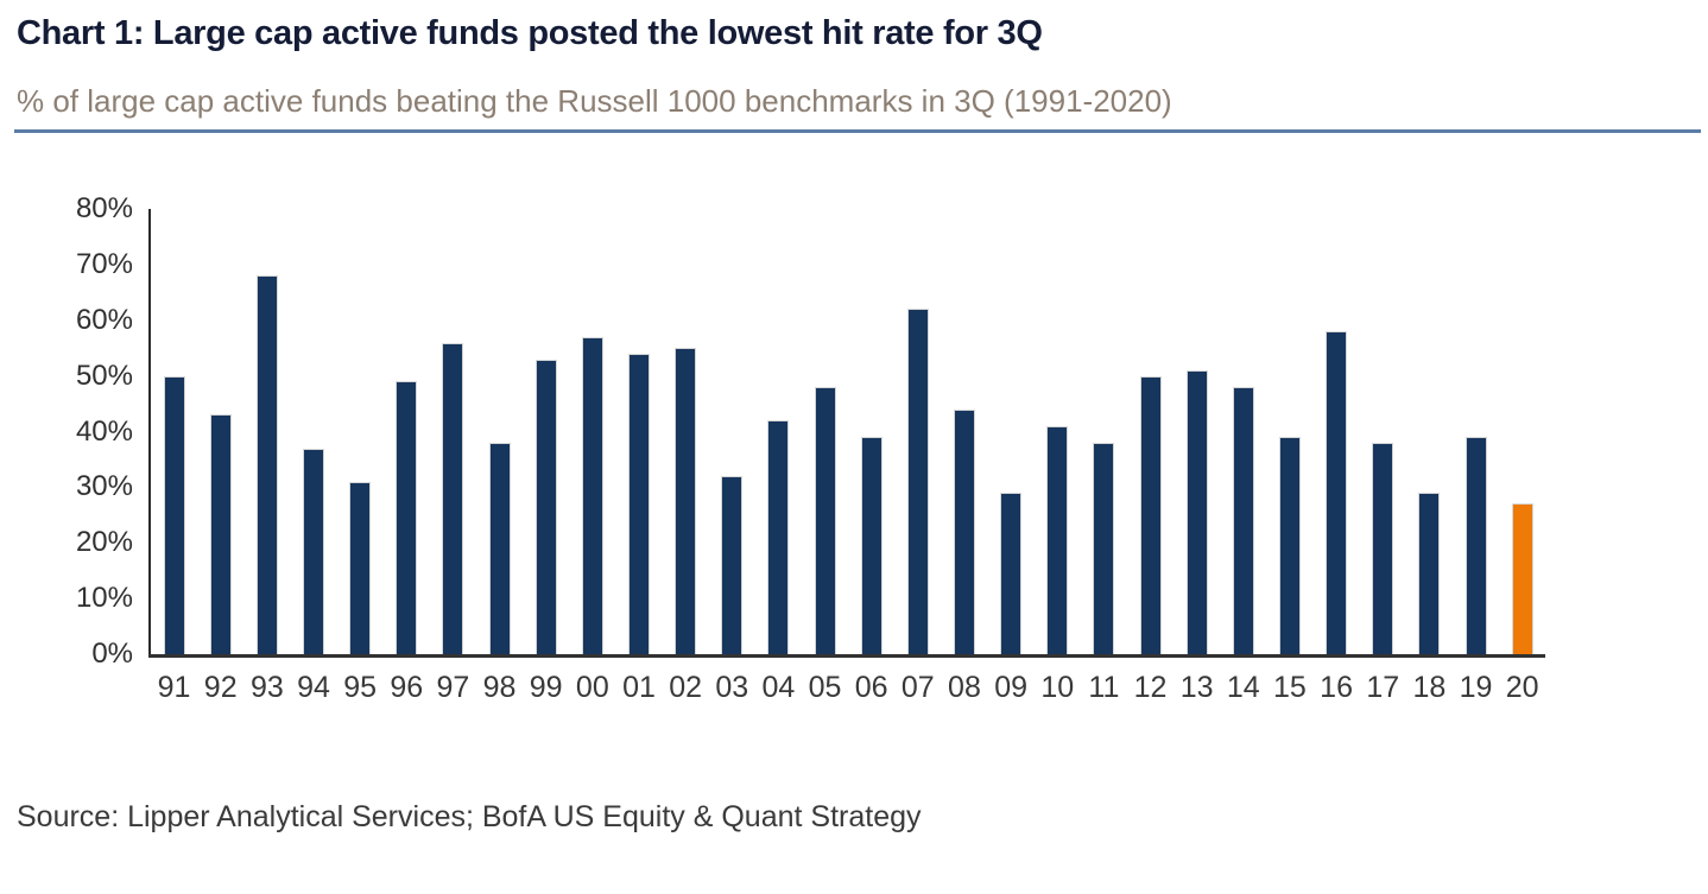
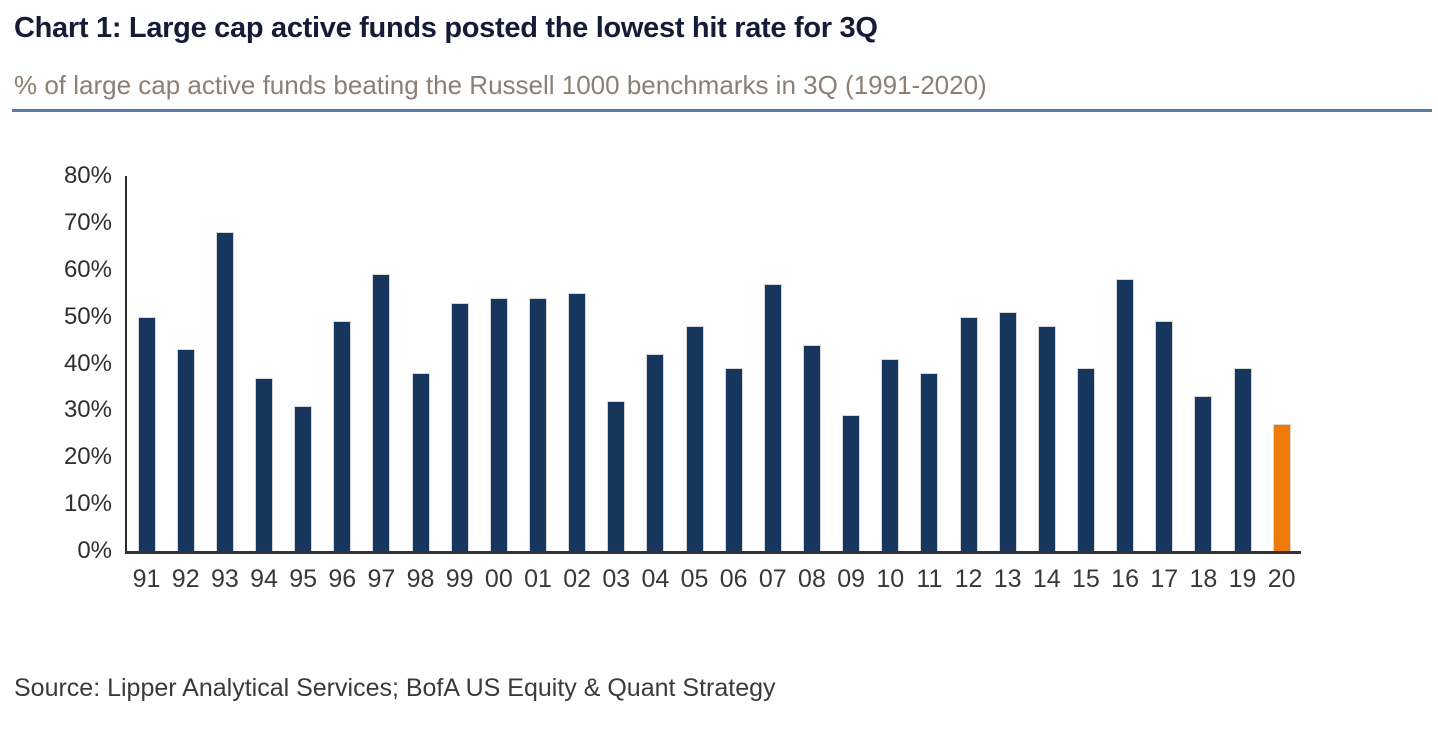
97: 56% -> 59%
00: 57% -> 54%
07: 62% -> 57%
17: 38% -> 49%
18: 29% -> 33%
